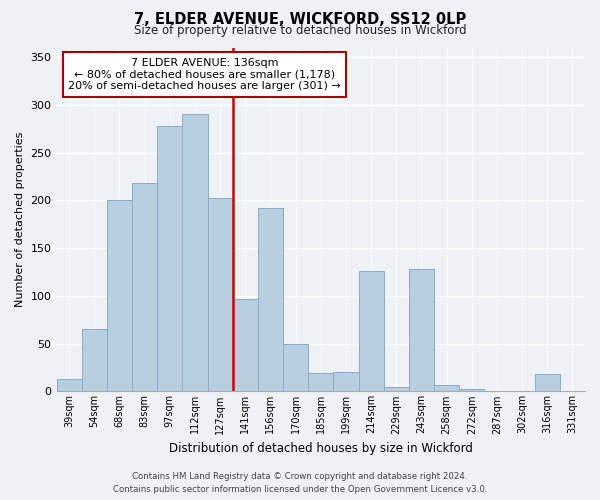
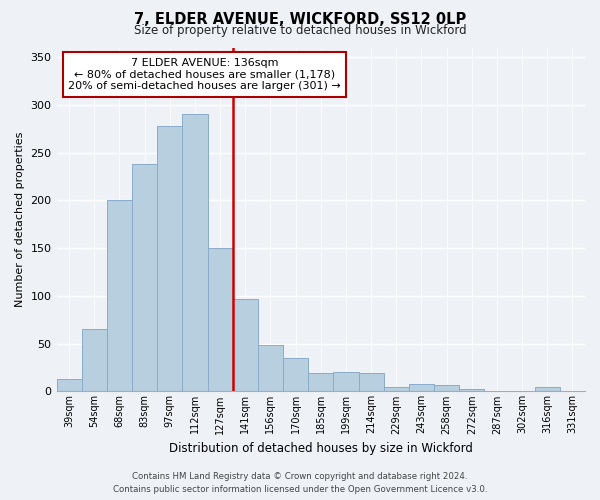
83sqm: 218 -> 238
127sqm: 202 -> 150
156sqm: 192 -> 49
170sqm: 50 -> 35
214sqm: 126 -> 19
243sqm: 128 -> 8
316sqm: 18 -> 5
